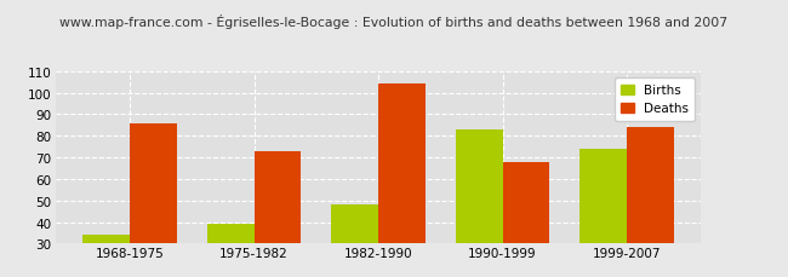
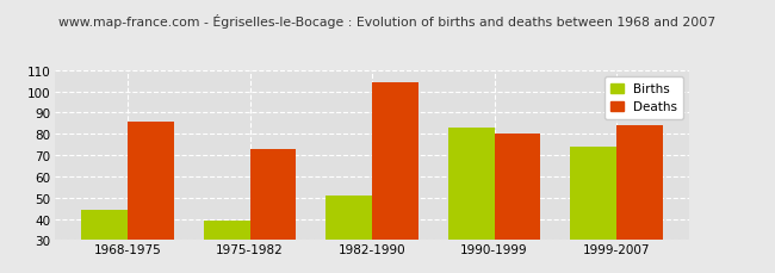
Births/1968-1975: 34 -> 44
Births/1982-1990: 48 -> 51
Deaths/1990-1999: 68 -> 80
